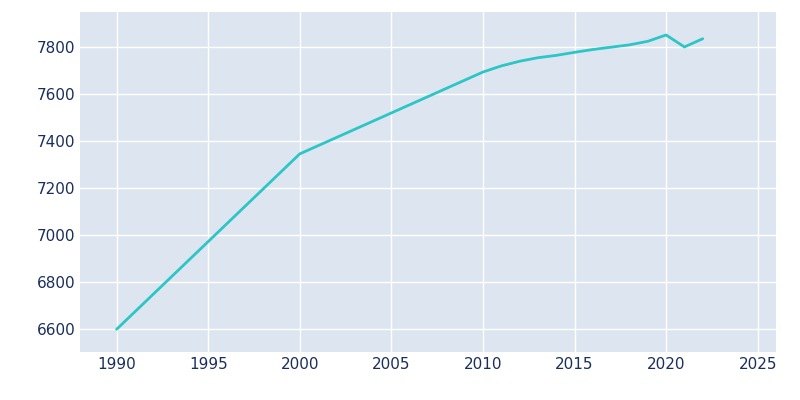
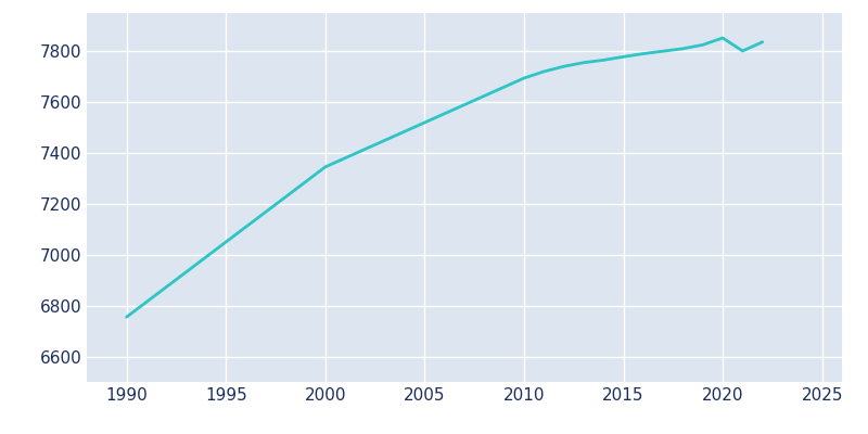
1990: 6597 -> 6755
